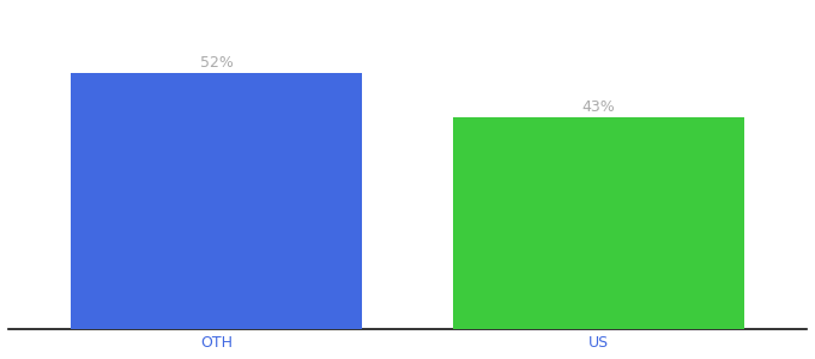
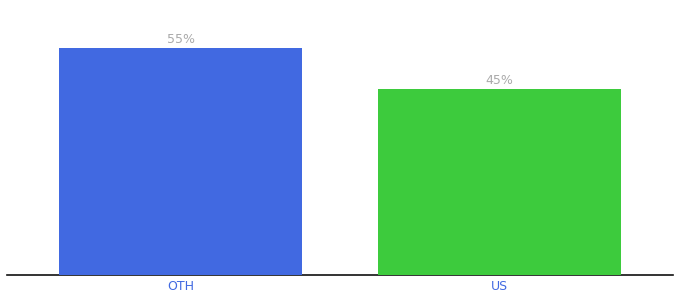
OTH: 52% -> 55%
US: 43% -> 45%
